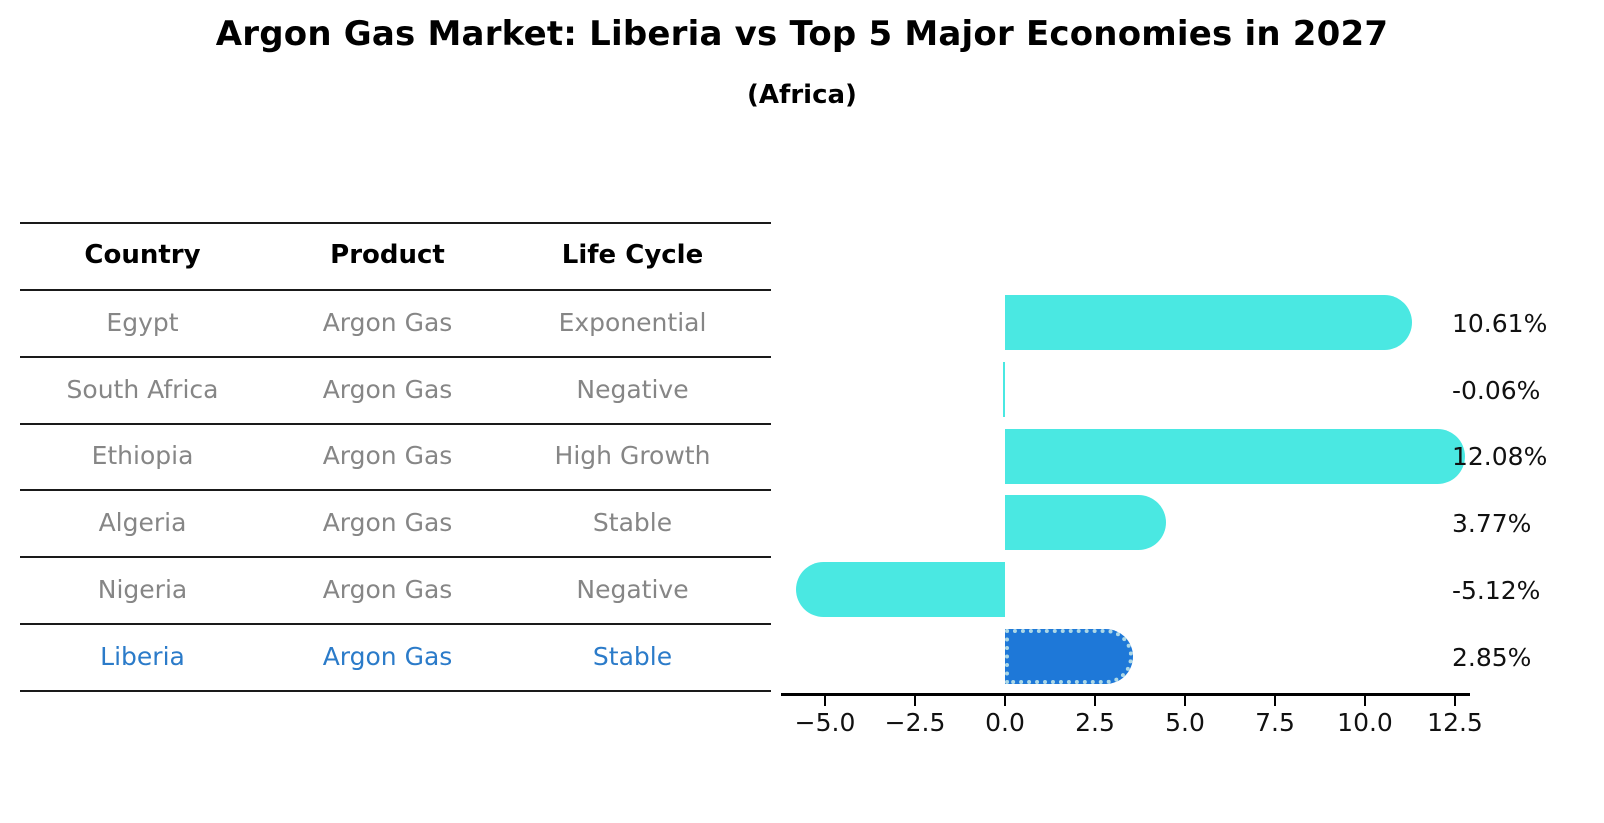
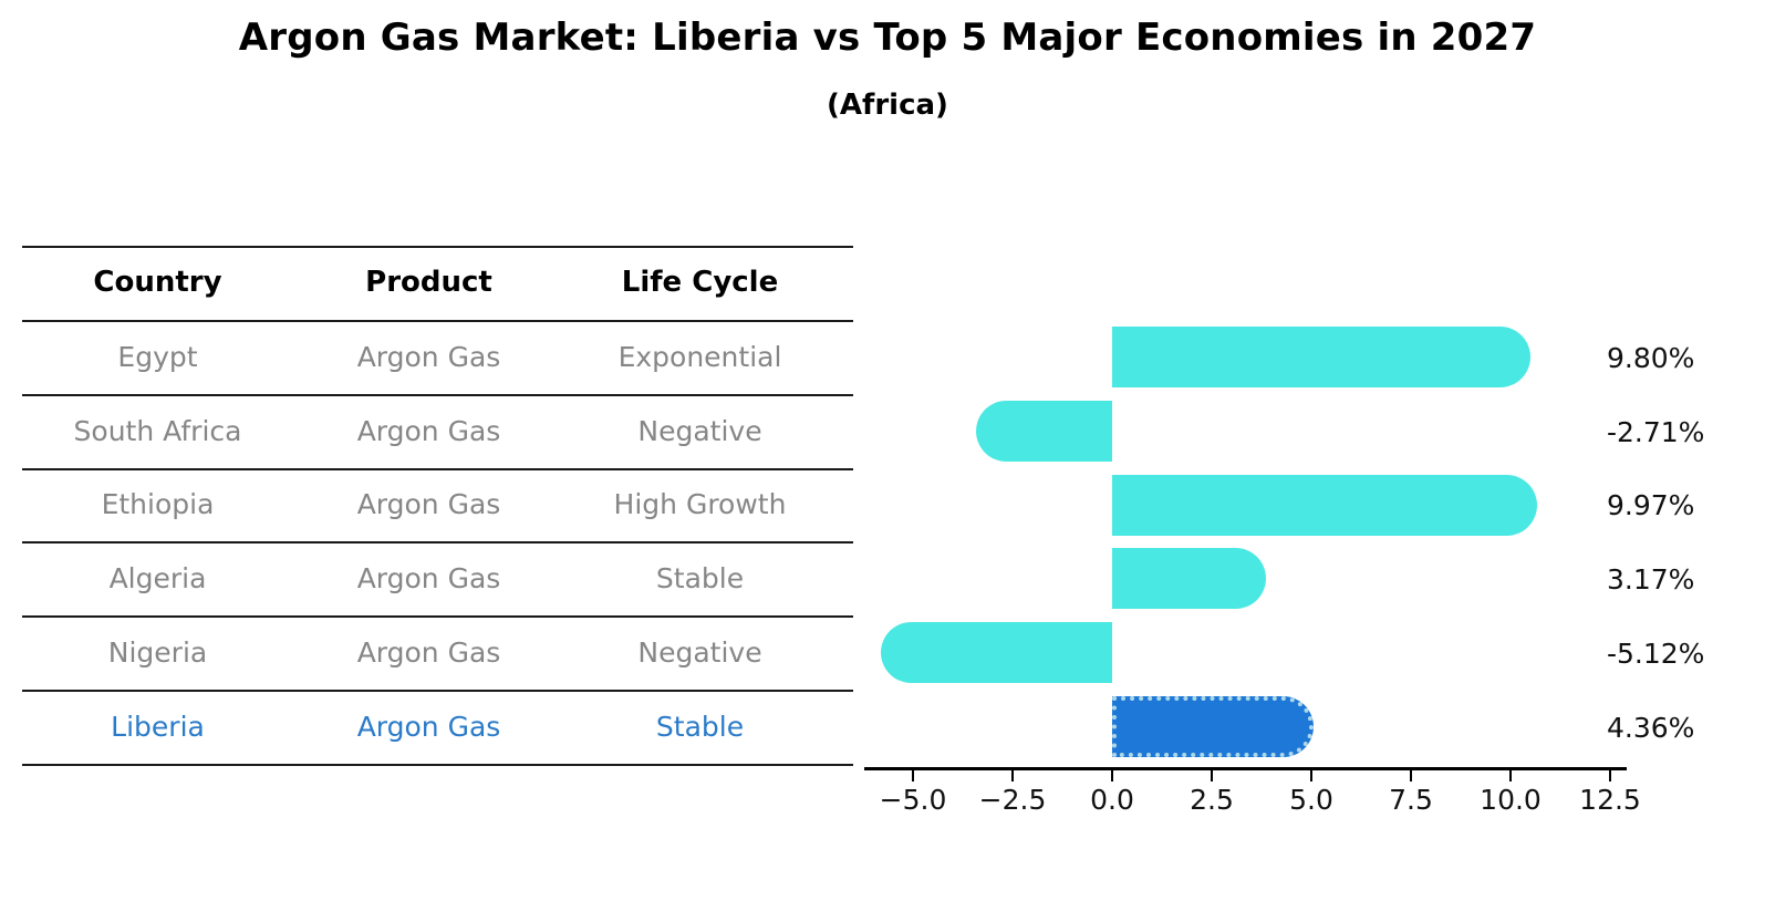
Egypt: 10.61% -> 9.80%
South Africa: -0.06% -> -2.71%
Ethiopia: 12.08% -> 9.97%
Algeria: 3.77% -> 3.17%
Liberia: 2.85% -> 4.36%
